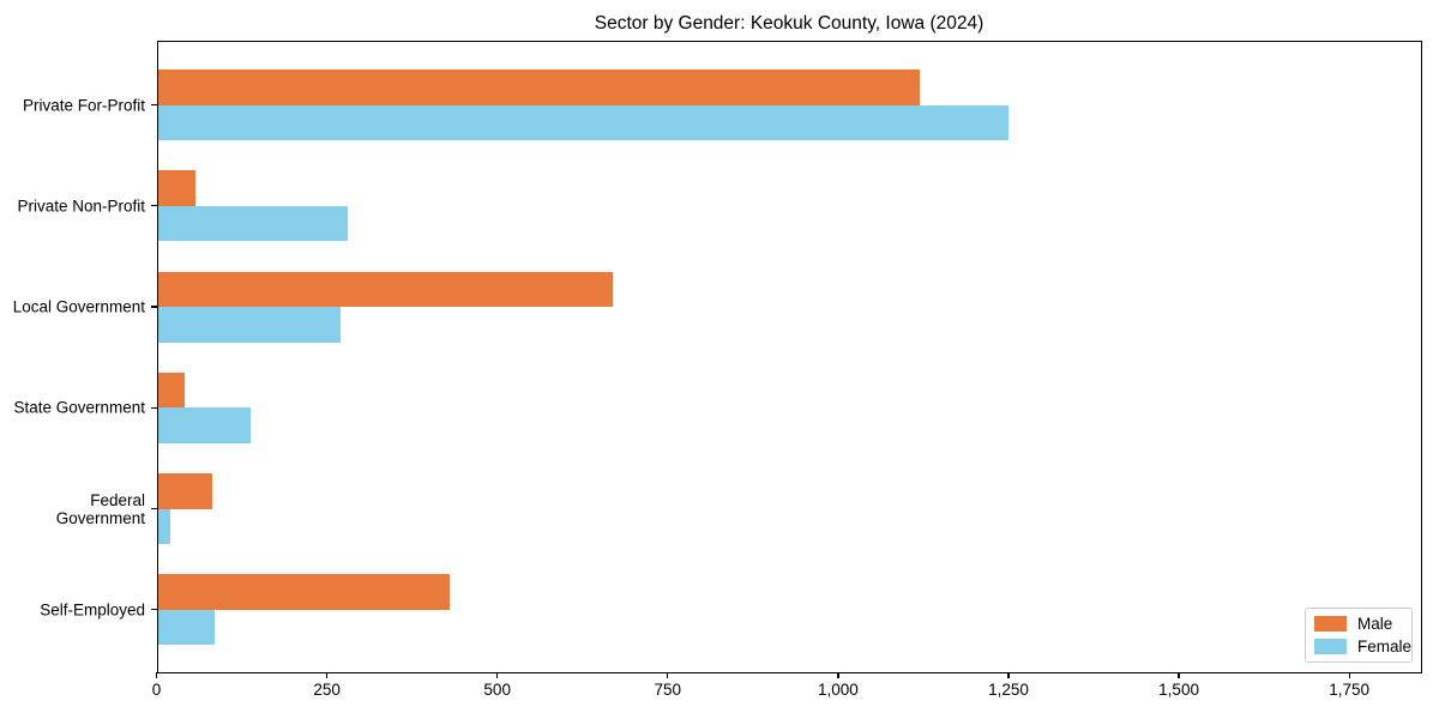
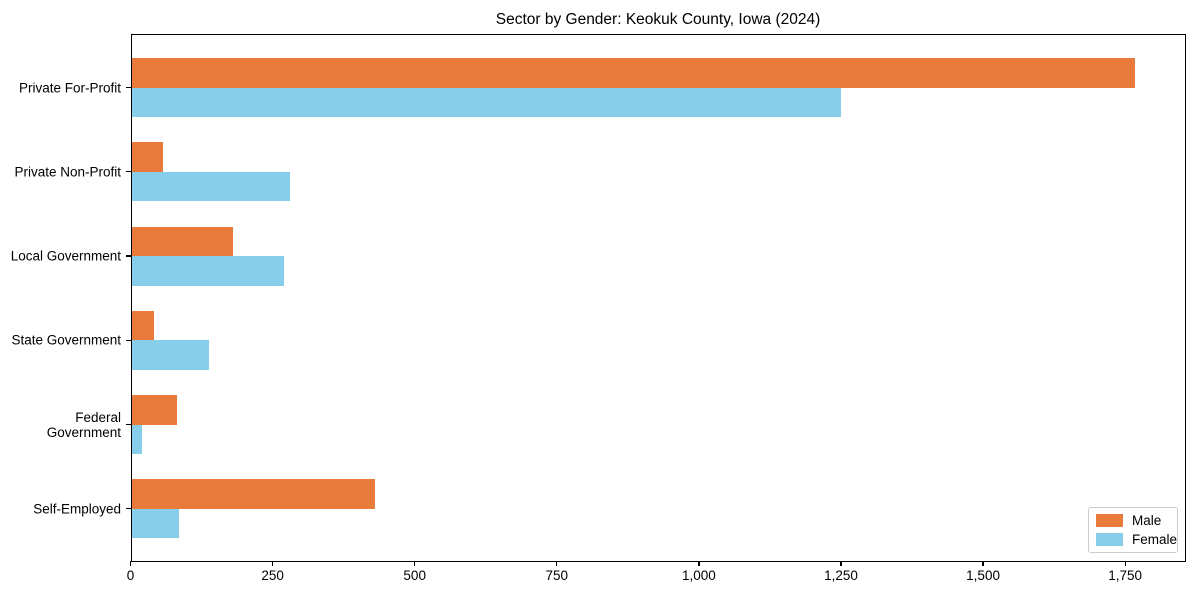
Male/Private For-Profit: 1120 -> 1770
Male/Local Government: 670 -> 180
